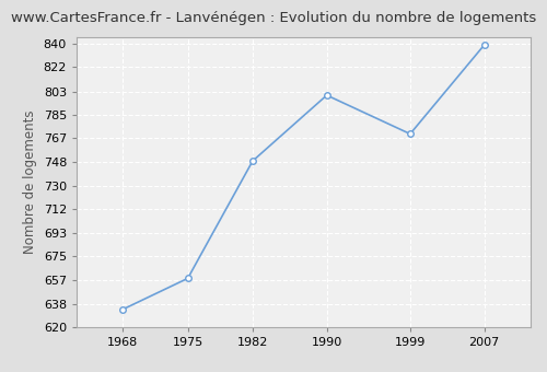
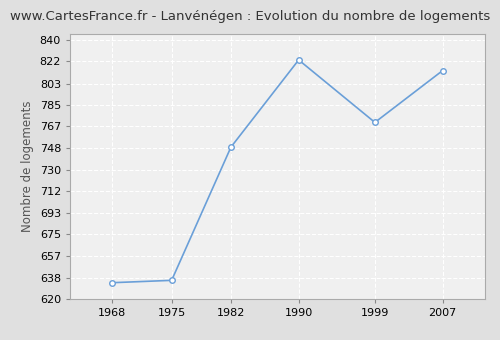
1975: 658 -> 636
1990: 800 -> 823
2007: 839 -> 814
